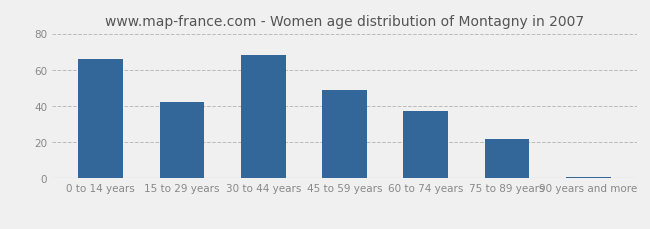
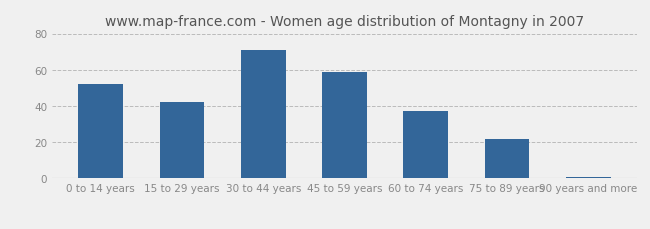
0 to 14 years: 66 -> 52
30 to 44 years: 68 -> 71
45 to 59 years: 49 -> 59
